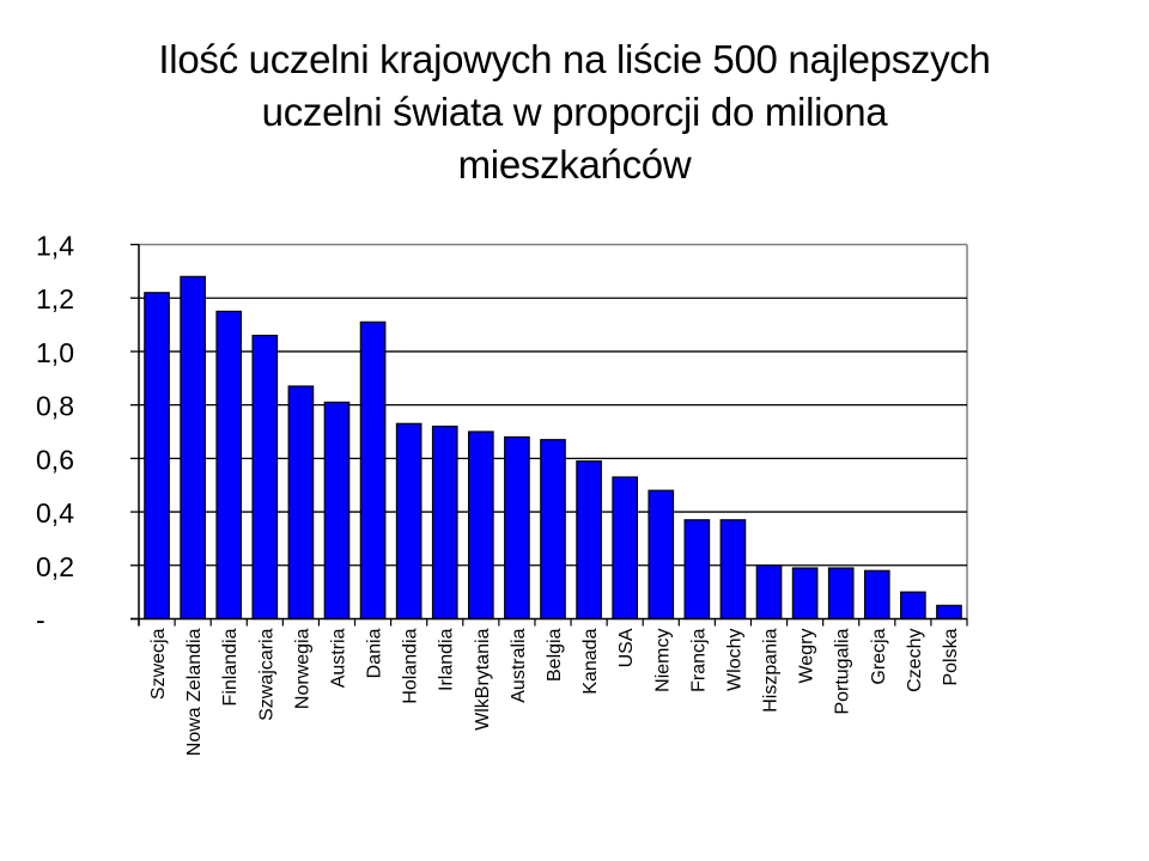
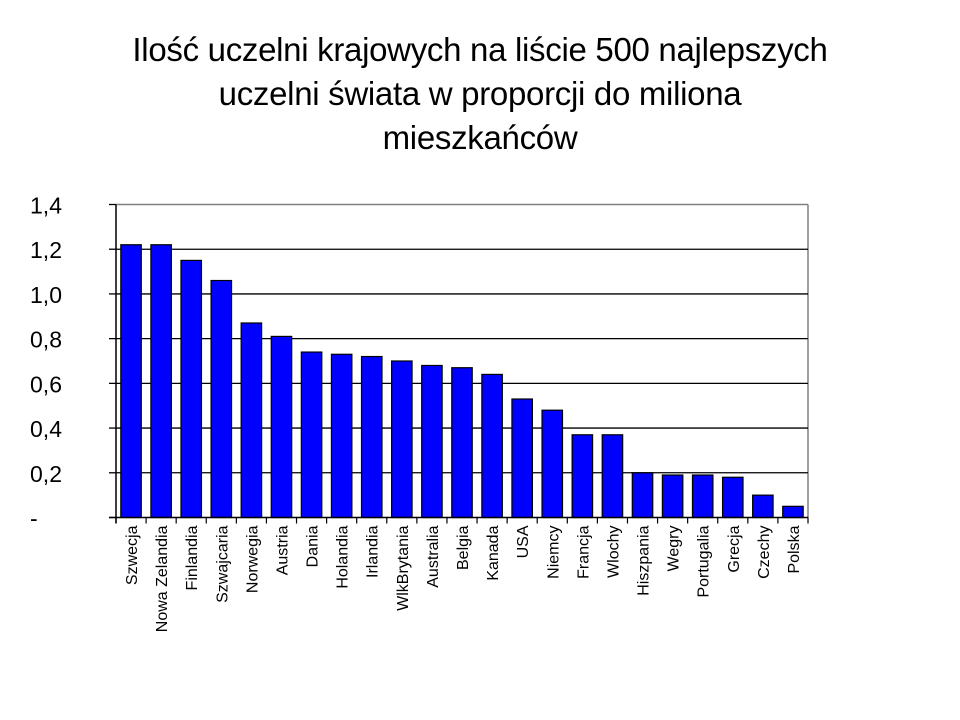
Nowa Zelandia: 1,28 -> 1,22
Dania: 1,11 -> 0,74
Kanada: 0,59 -> 0,64
